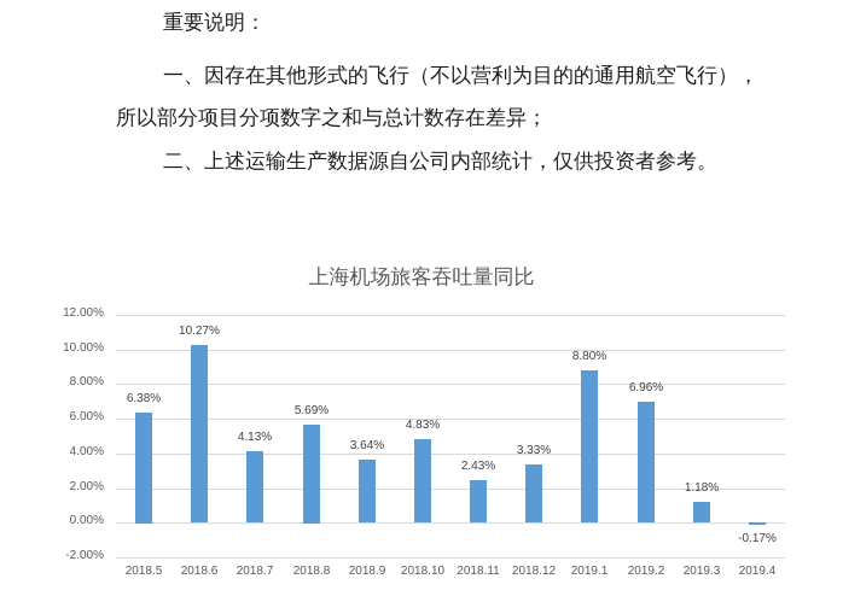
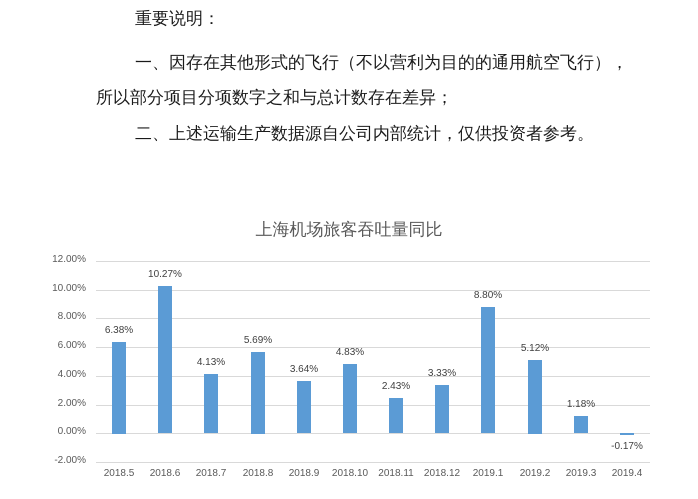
2019.2: 6.96% -> 5.12%
